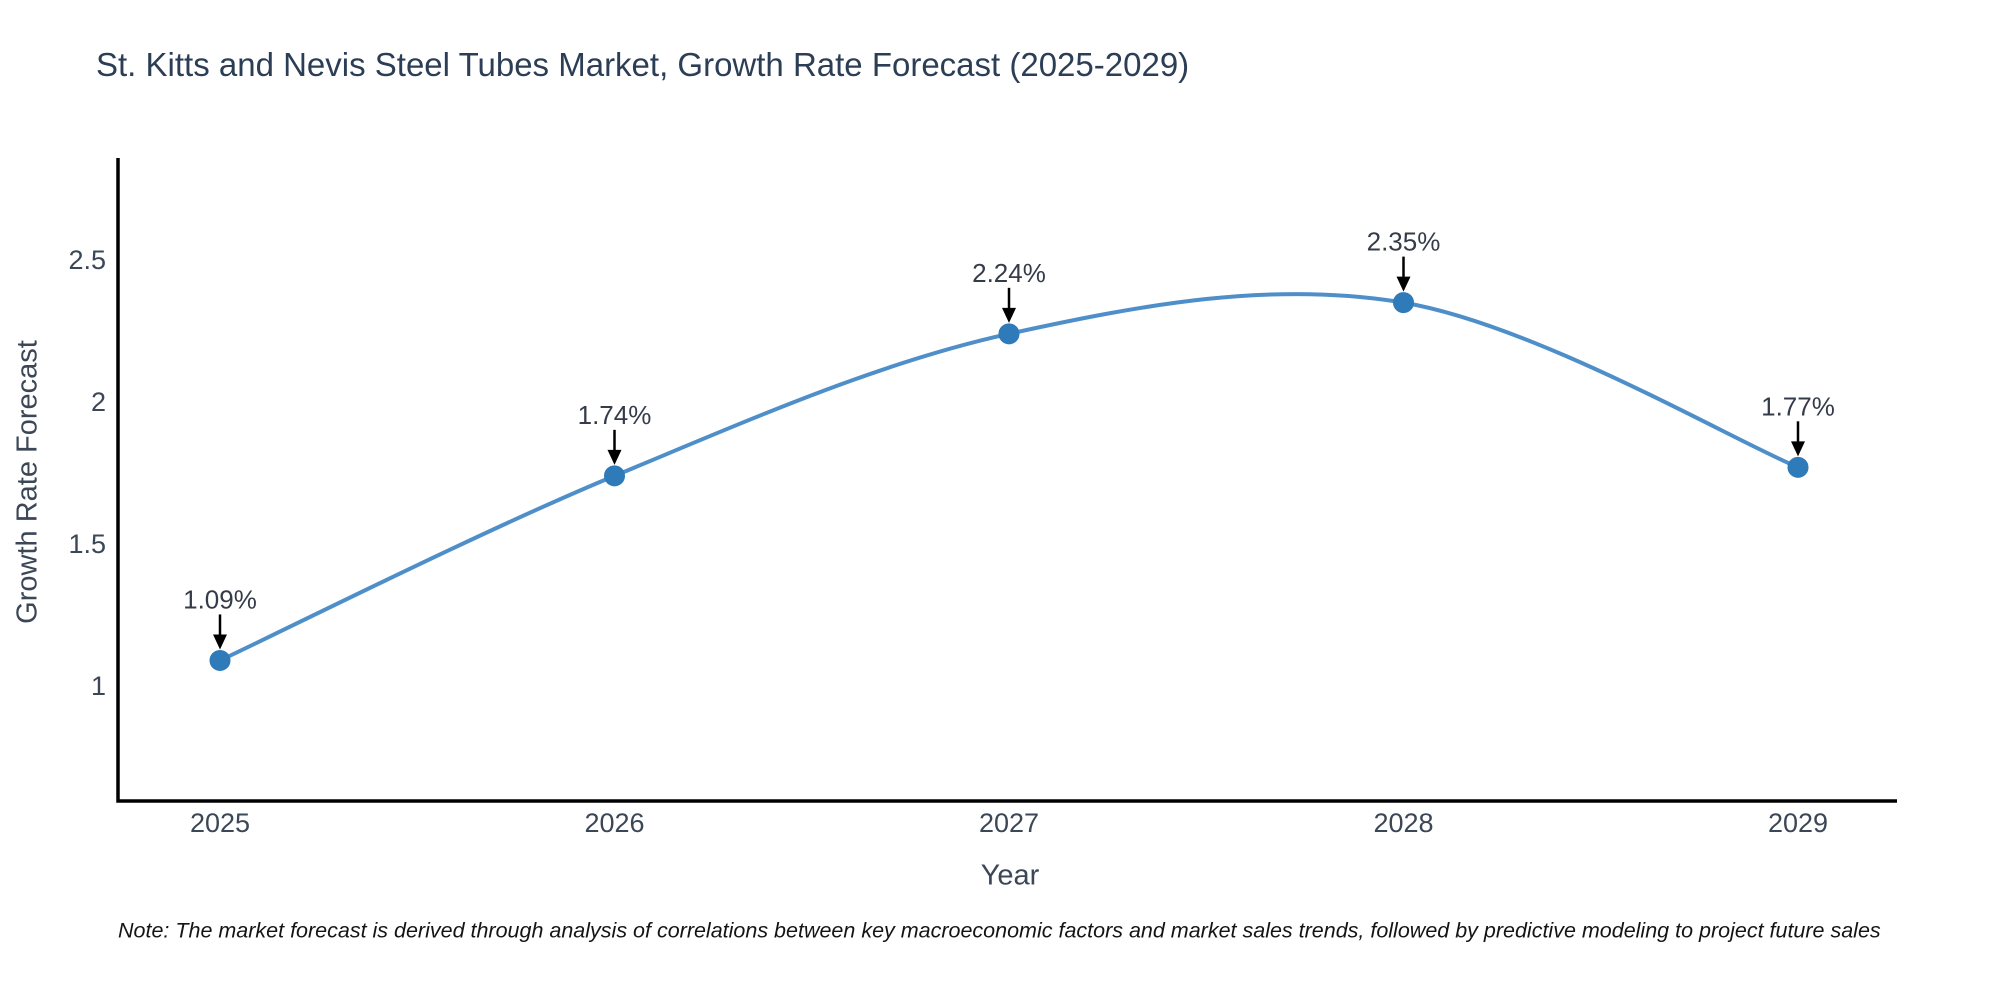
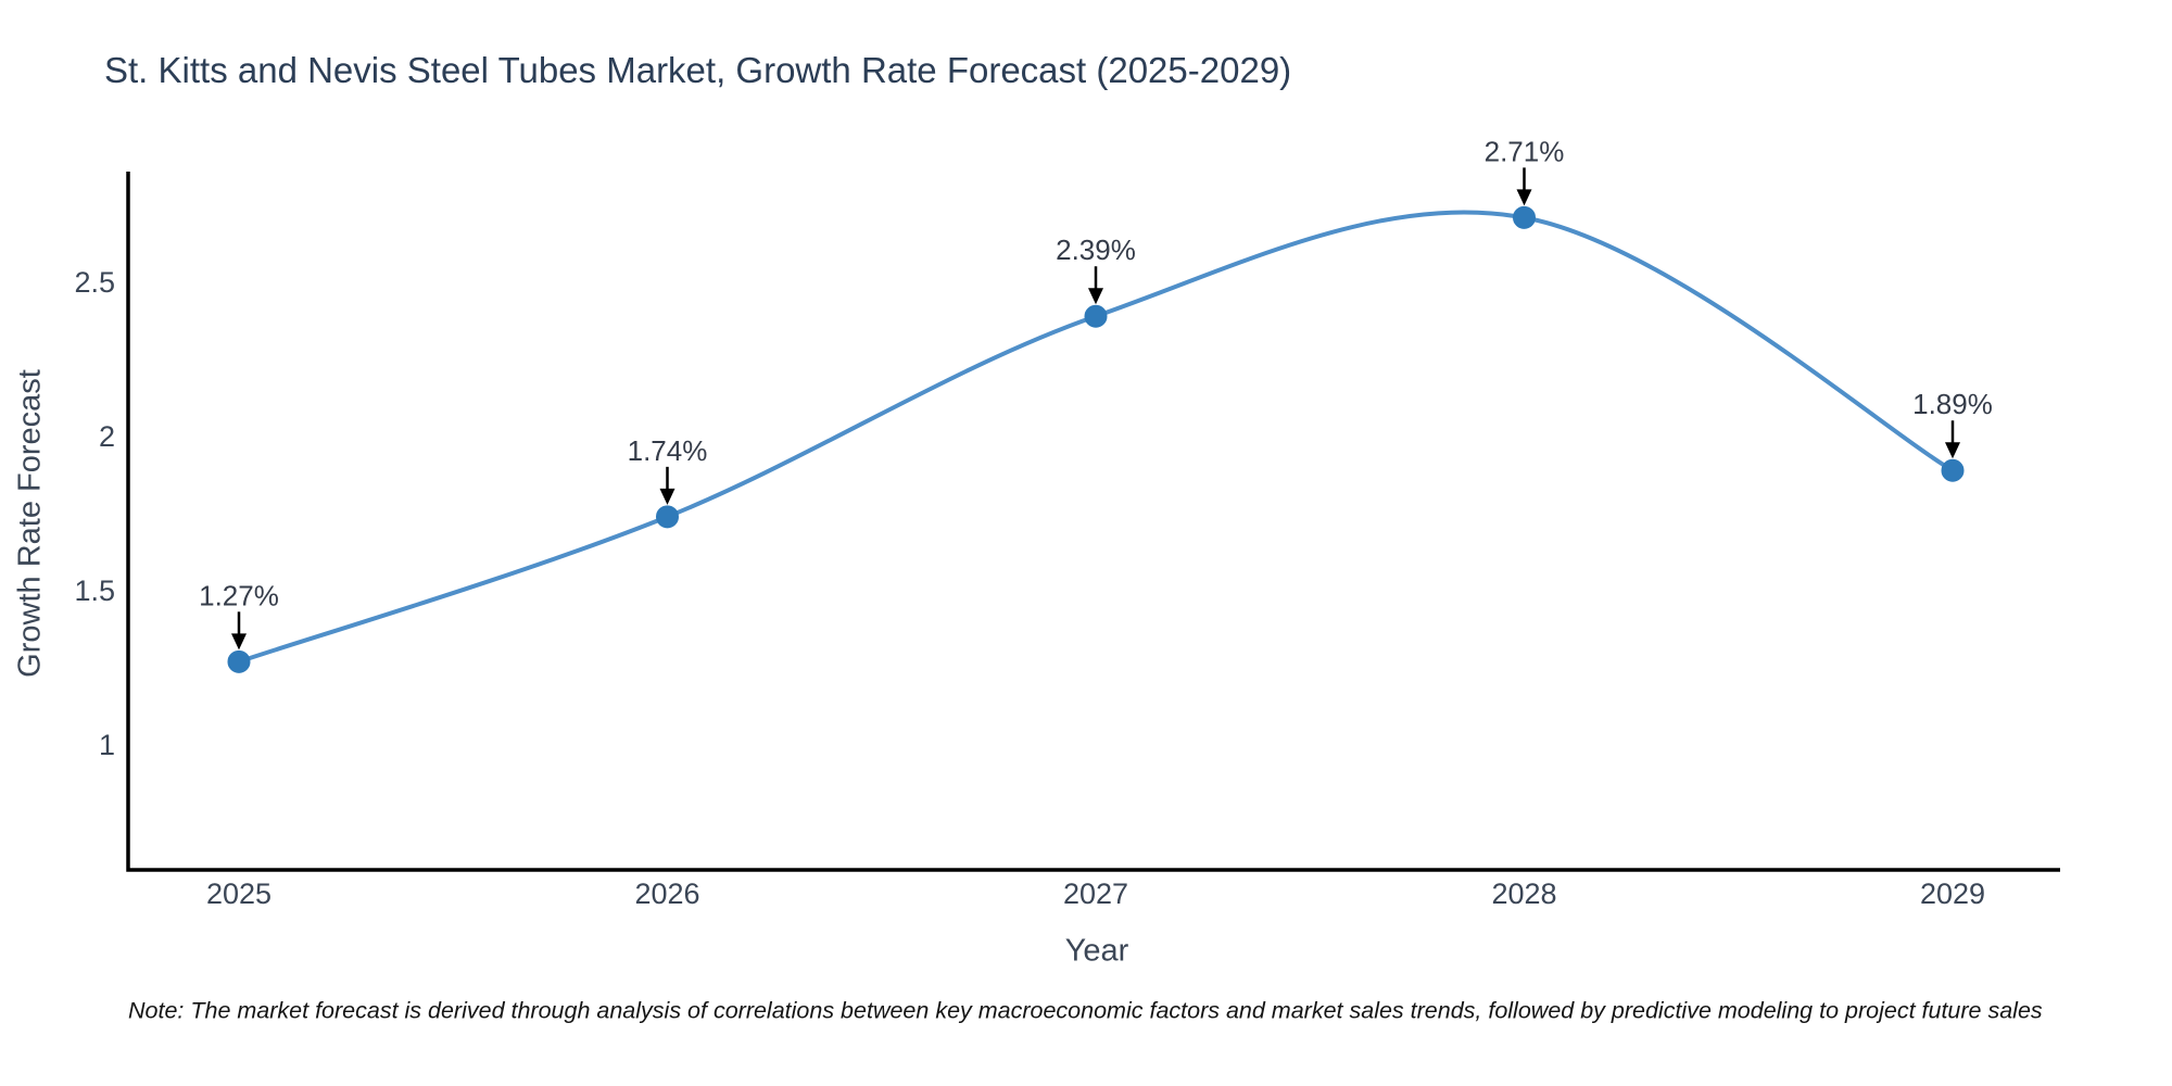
2025: 1.09% -> 1.27%
2027: 2.24% -> 2.39%
2028: 2.35% -> 2.71%
2029: 1.77% -> 1.89%
